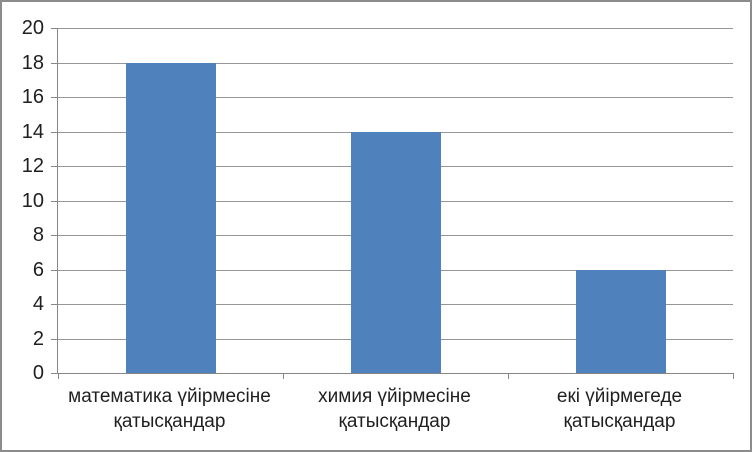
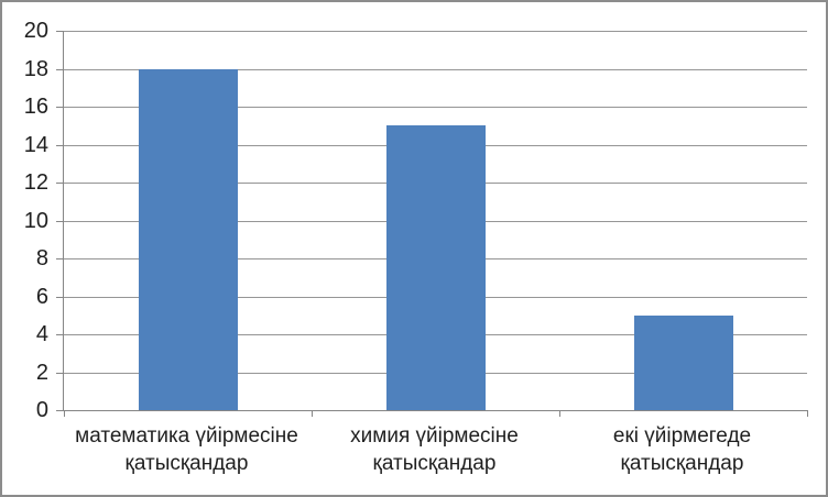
химия үйірмесіне қатысқандар: 14 -> 15
екі үйірмегеде қатысқандар: 6 -> 5
